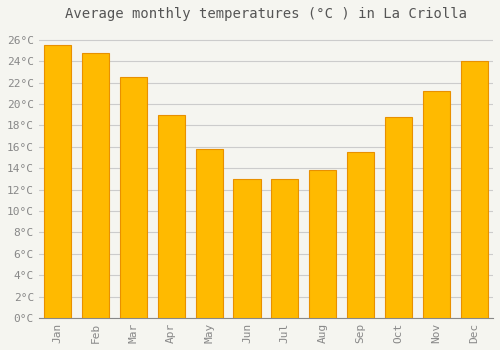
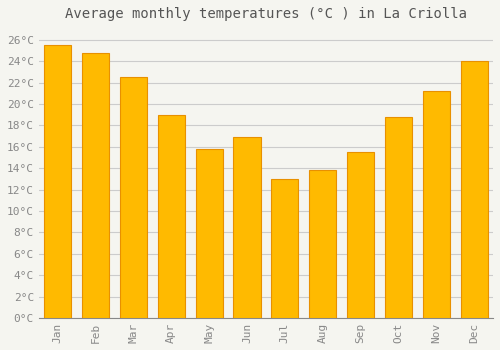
Jun: 13.0°C -> 16.9°C
